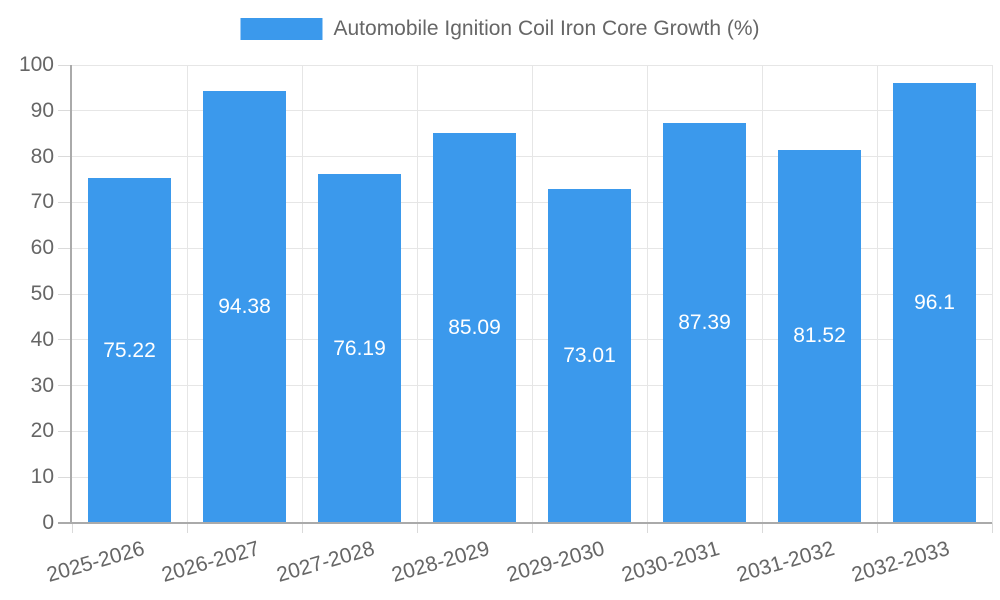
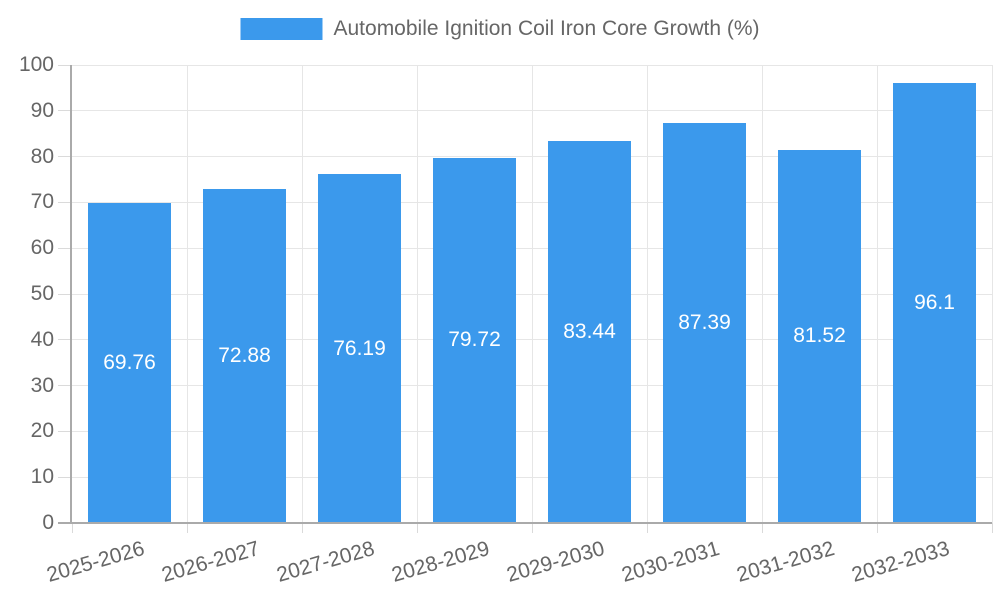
2025-2026: 75.22 -> 69.76
2026-2027: 94.38 -> 72.88
2028-2029: 85.09 -> 79.72
2029-2030: 73.01 -> 83.44
